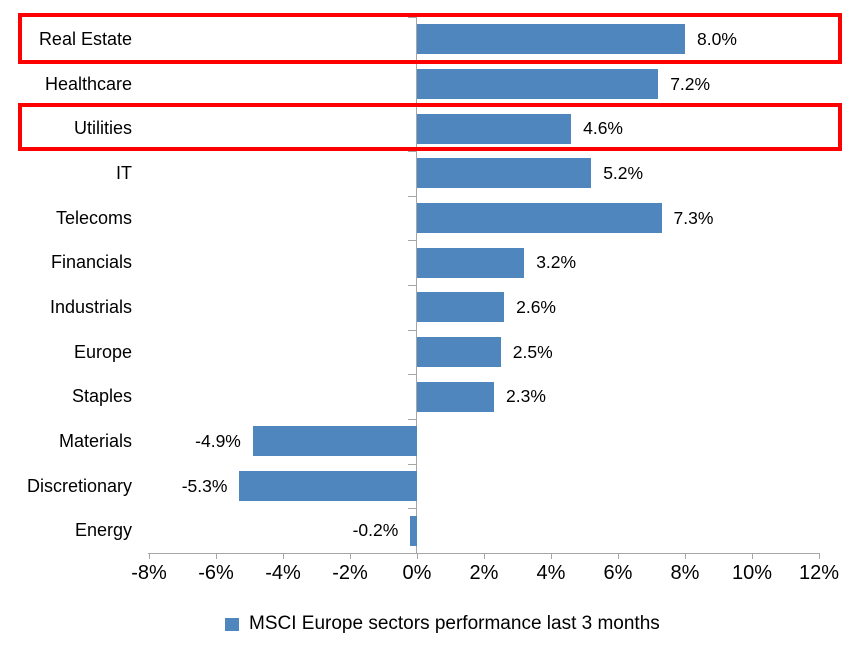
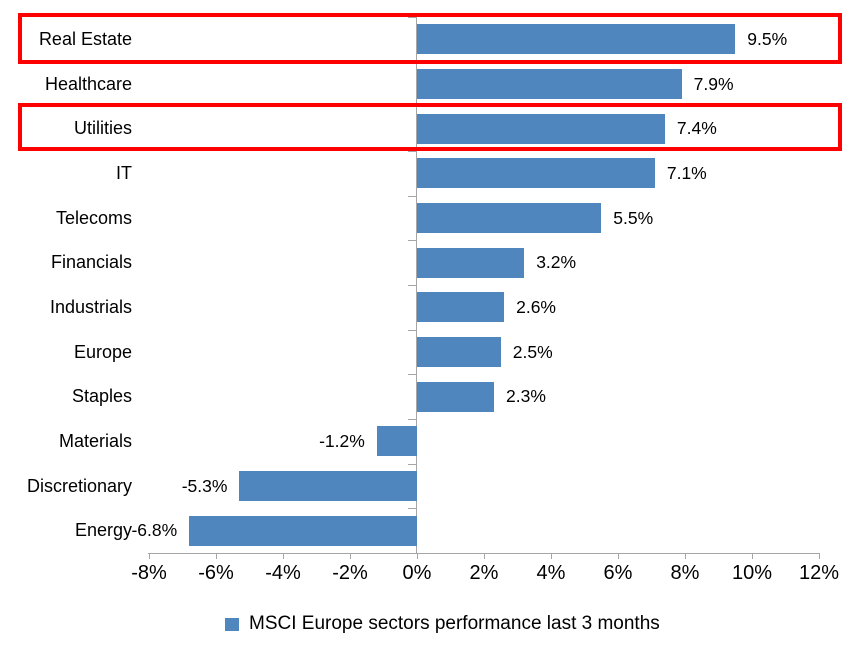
Real Estate: 8.0% -> 9.5%
Healthcare: 7.2% -> 7.9%
Utilities: 4.6% -> 7.4%
IT: 5.2% -> 7.1%
Telecoms: 7.3% -> 5.5%
Materials: -4.9% -> -1.2%
Energy: -0.2% -> -6.8%
